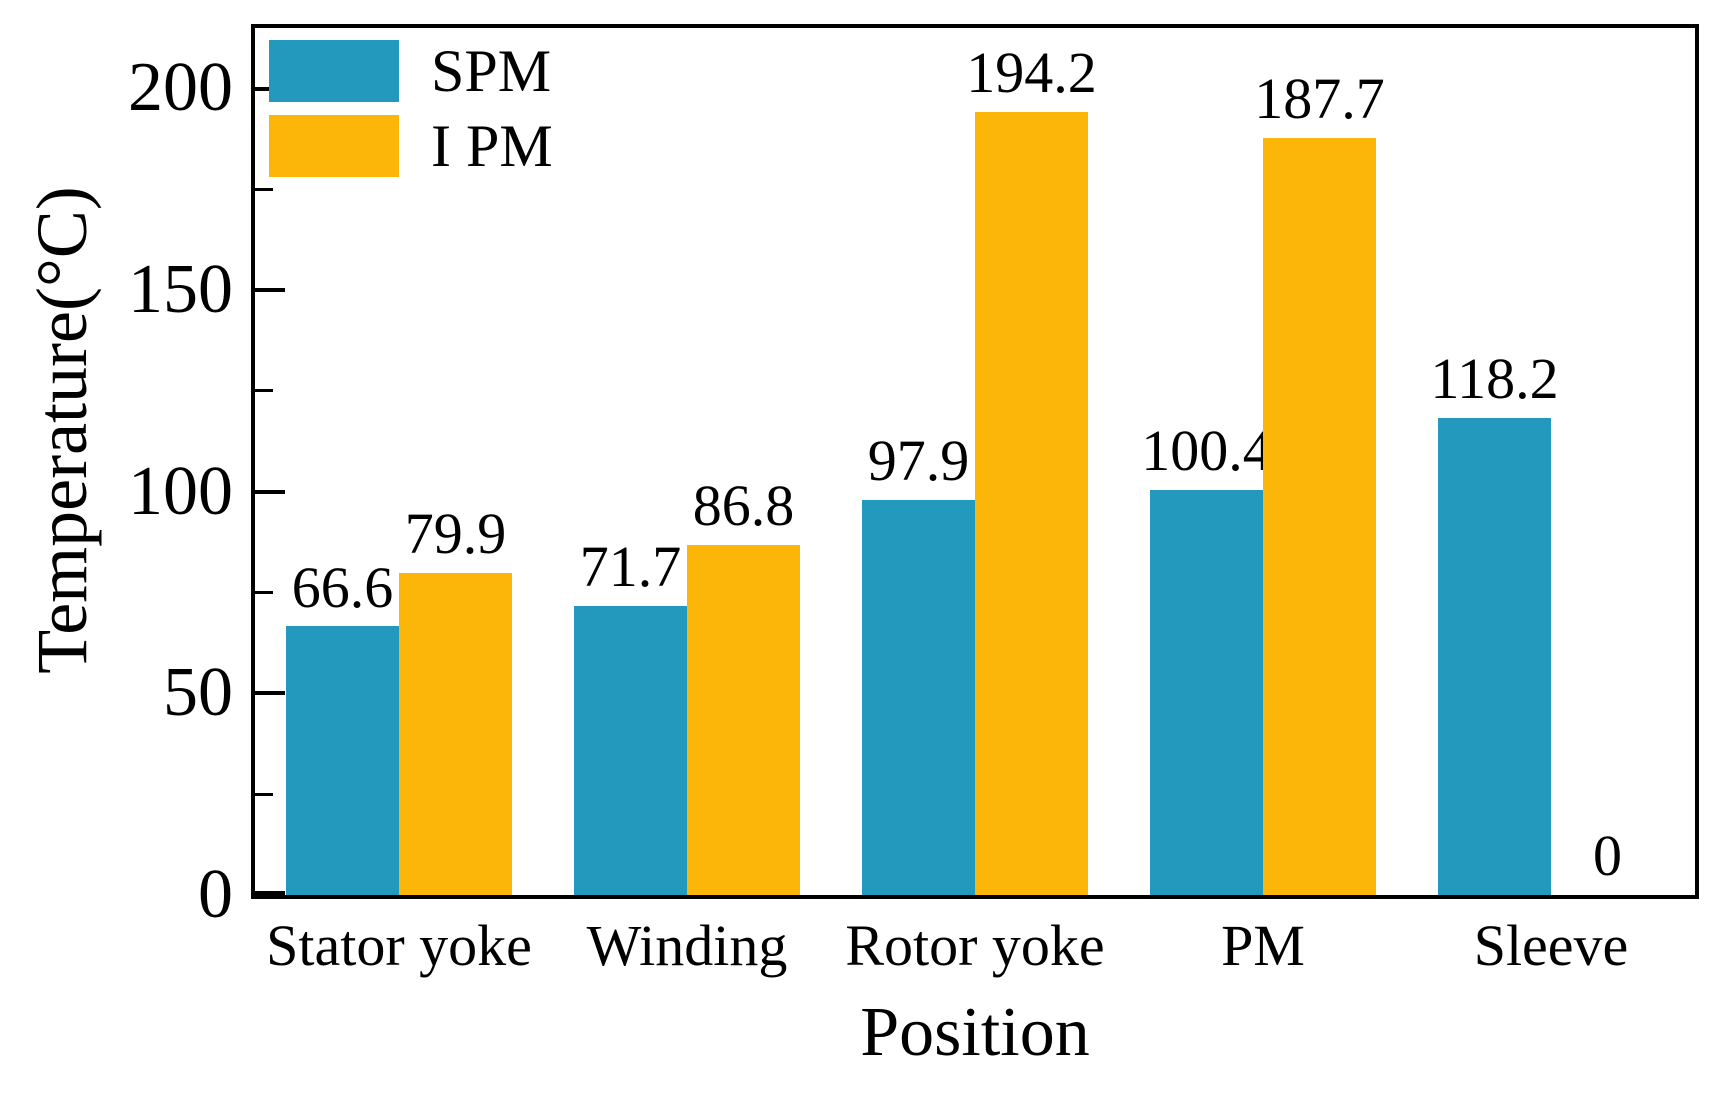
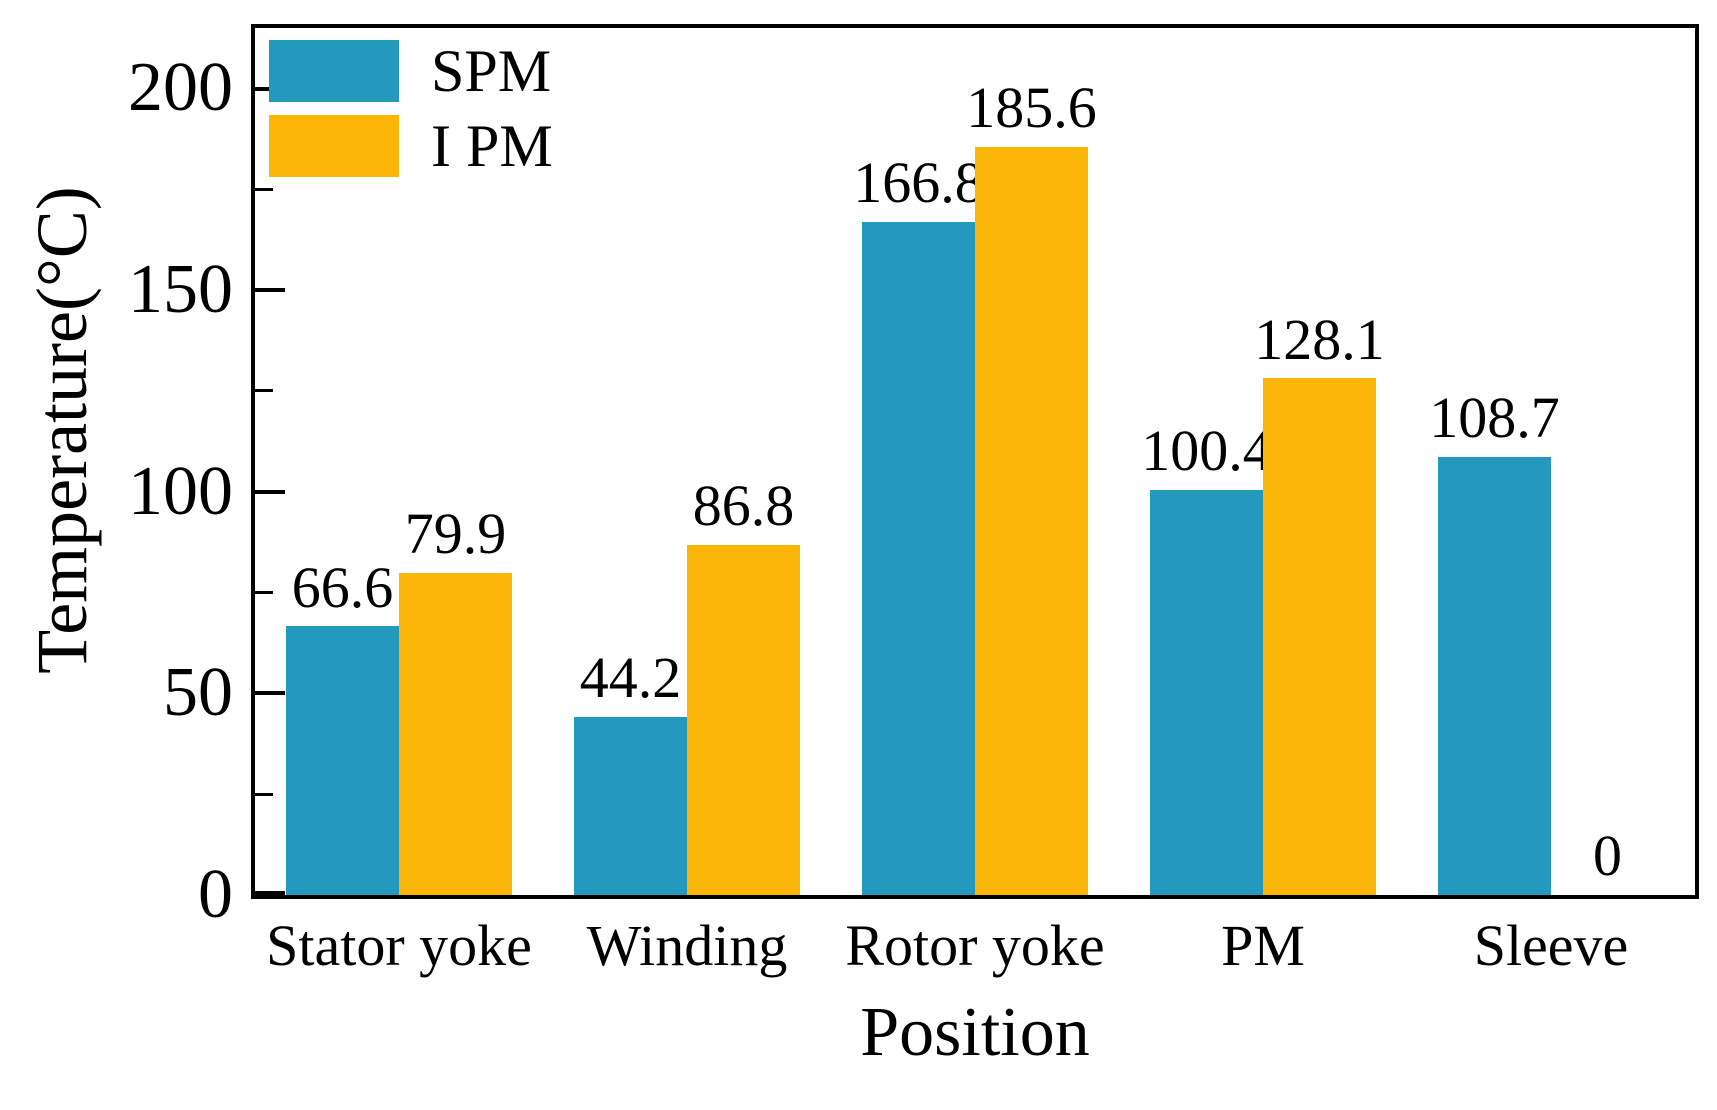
SPM/Winding: 71.7 -> 44.2
SPM/Rotor yoke: 97.9 -> 166.8
I PM/Rotor yoke: 194.2 -> 185.6
I PM/PM: 187.7 -> 128.1
SPM/Sleeve: 118.2 -> 108.7
